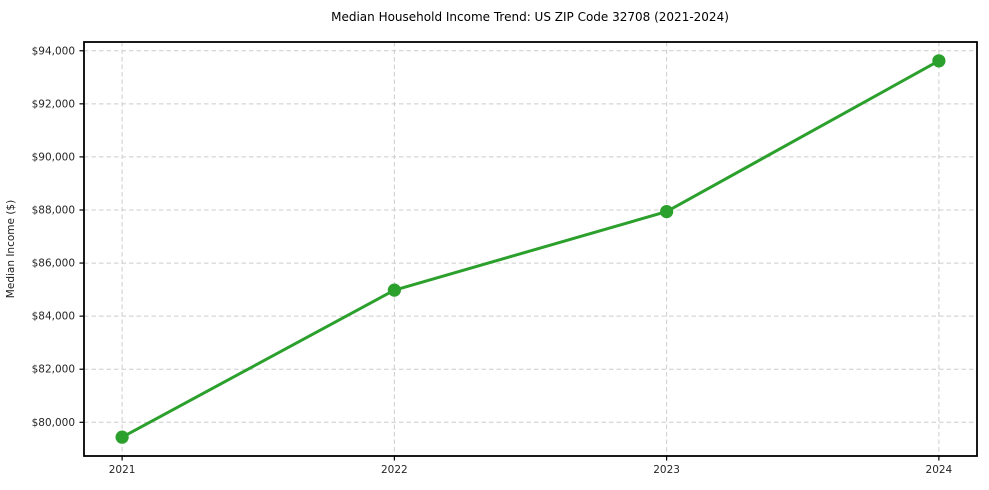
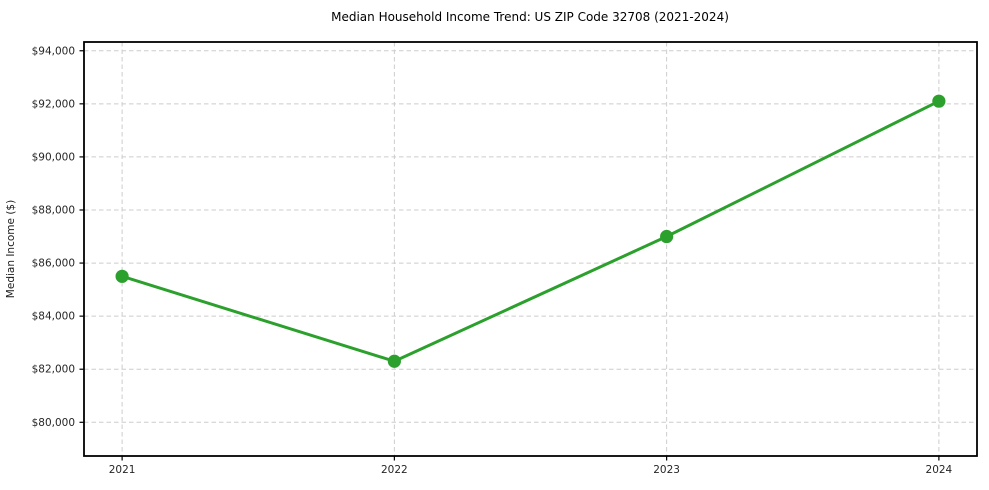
2021: $79400 -> $85500
2022: $85000 -> $82300
2023: $87900 -> $87000
2024: $93600 -> $92100
